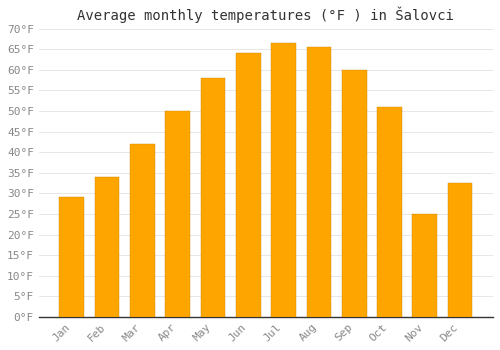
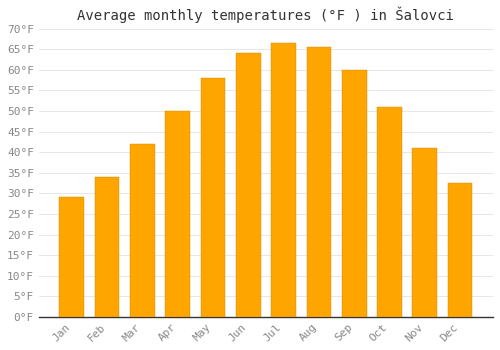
Nov: 25.0°F -> 41.0°F
